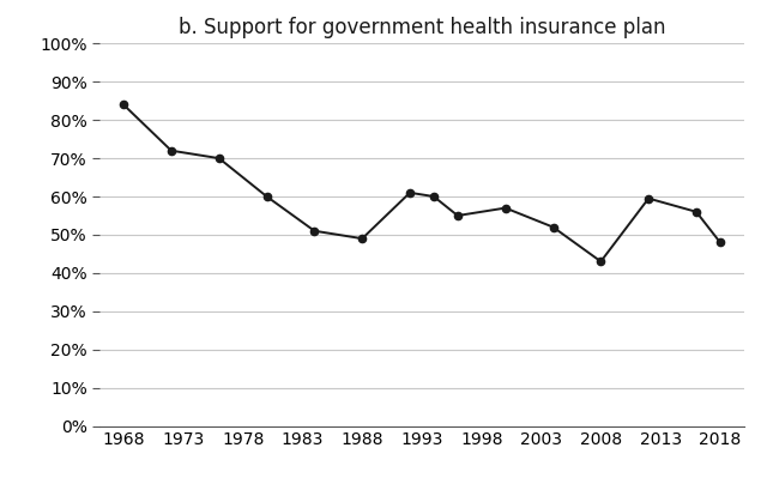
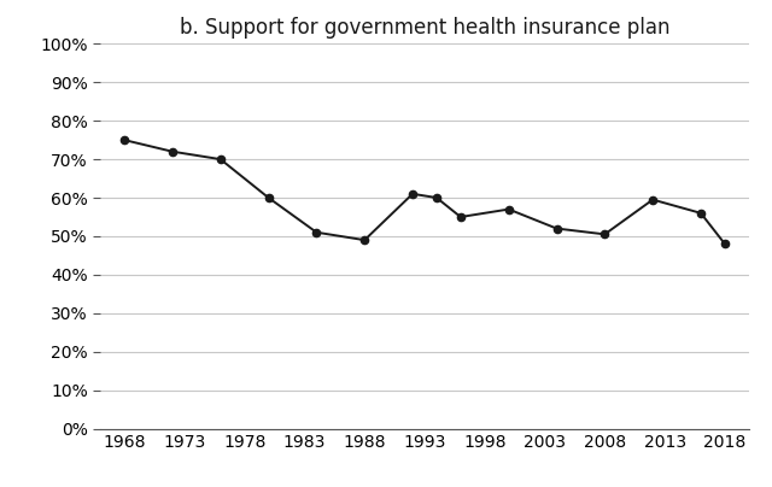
1968: 84.0% -> 75.0%
2008: 43.0% -> 50.5%
